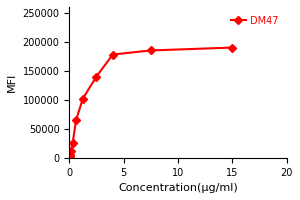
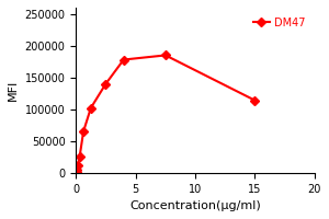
15: 190000 -> 114000
